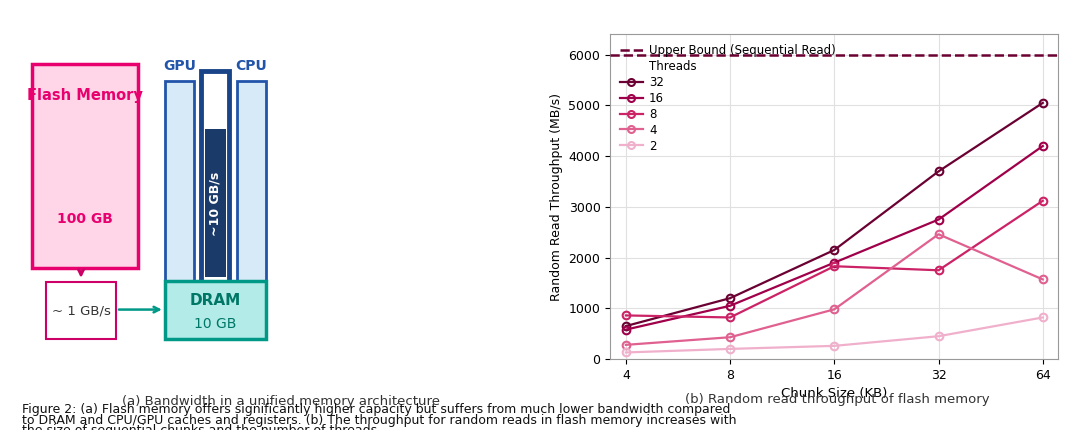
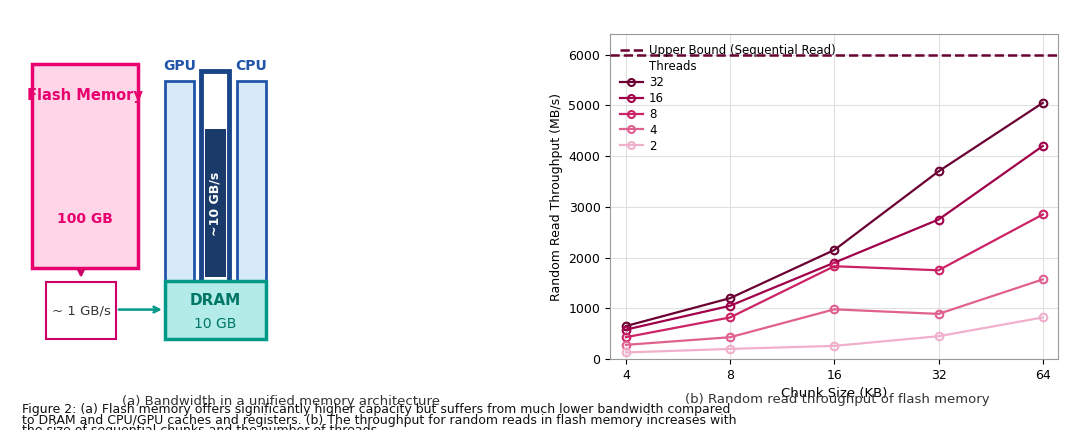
8/4: 860 -> 430
4/32: 2460 -> 890
8/64: 3120 -> 2850
